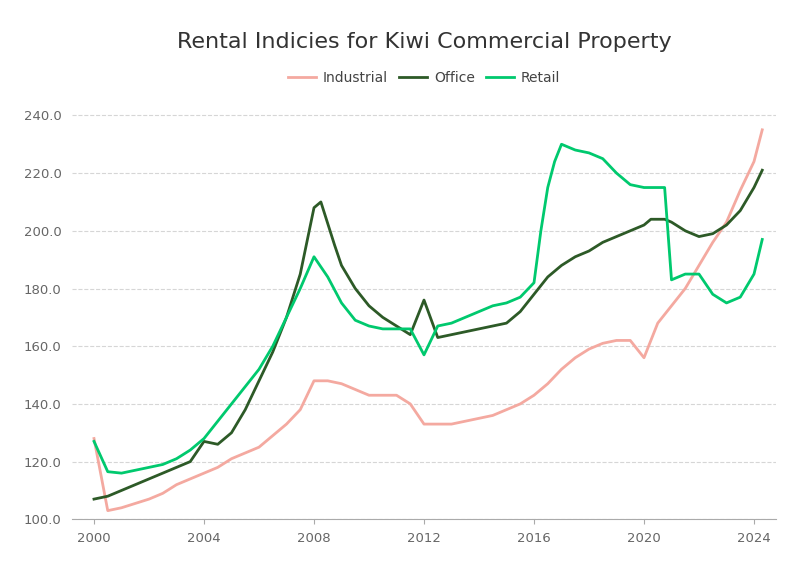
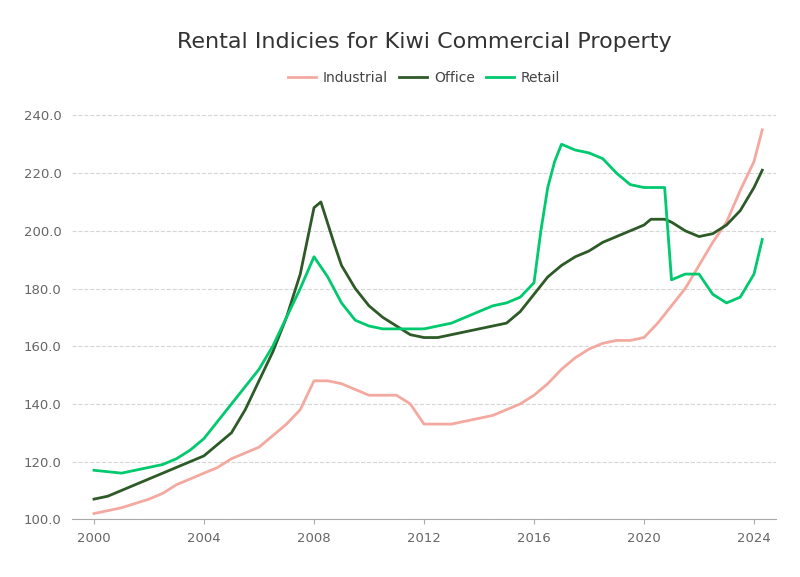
Industrial/2000: 128.0 -> 102.0
Retail/2000: 127.0 -> 117.0
Office/2004: 127 -> 122
Office/2012: 176 -> 163
Retail/2012: 157.0 -> 166.0
Industrial/2020: 156.0 -> 163.0
